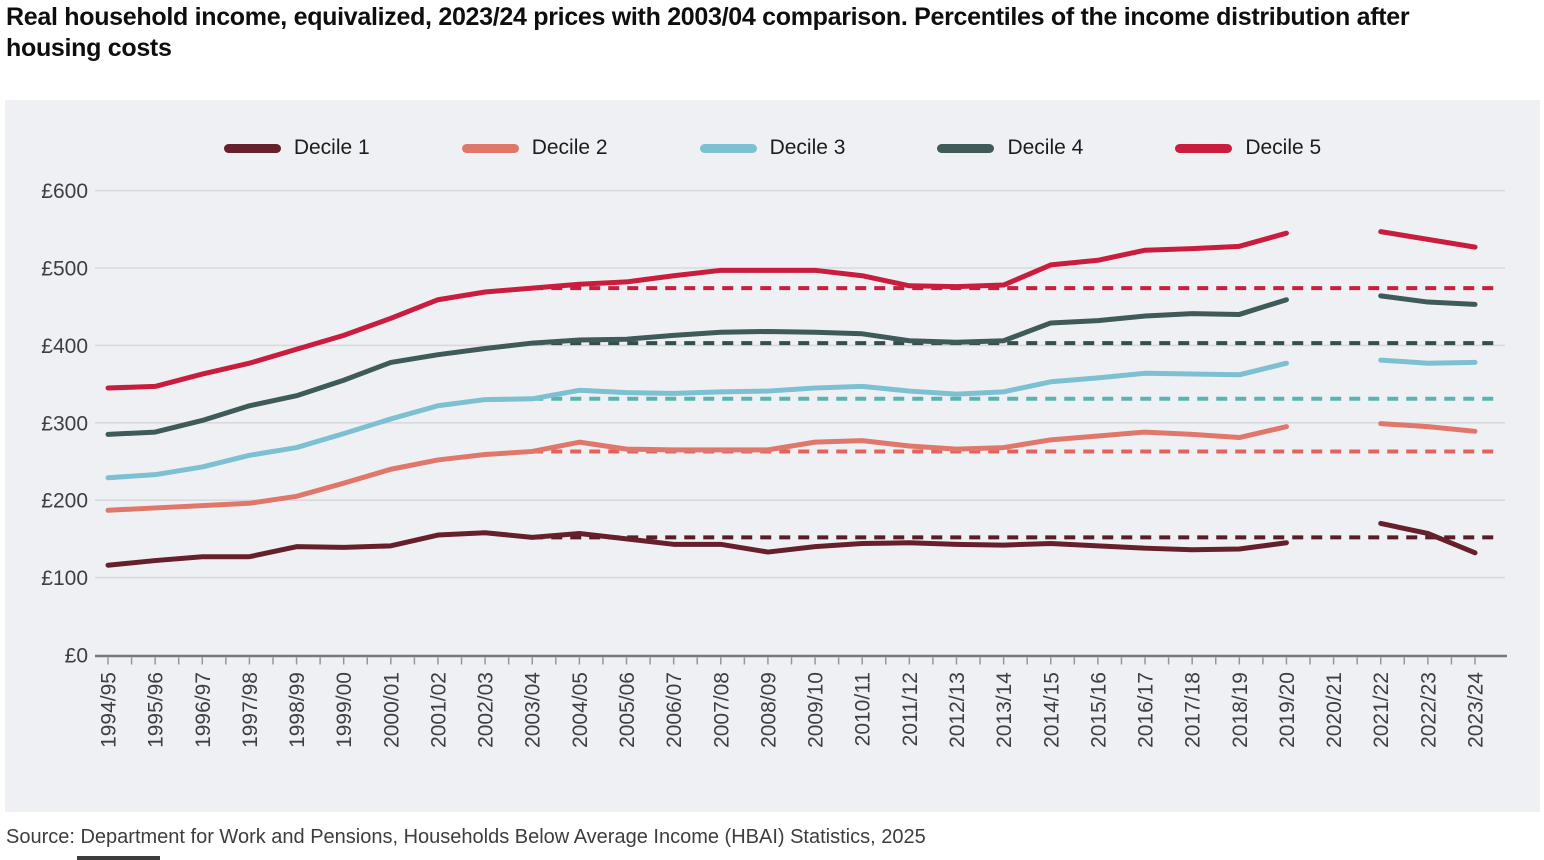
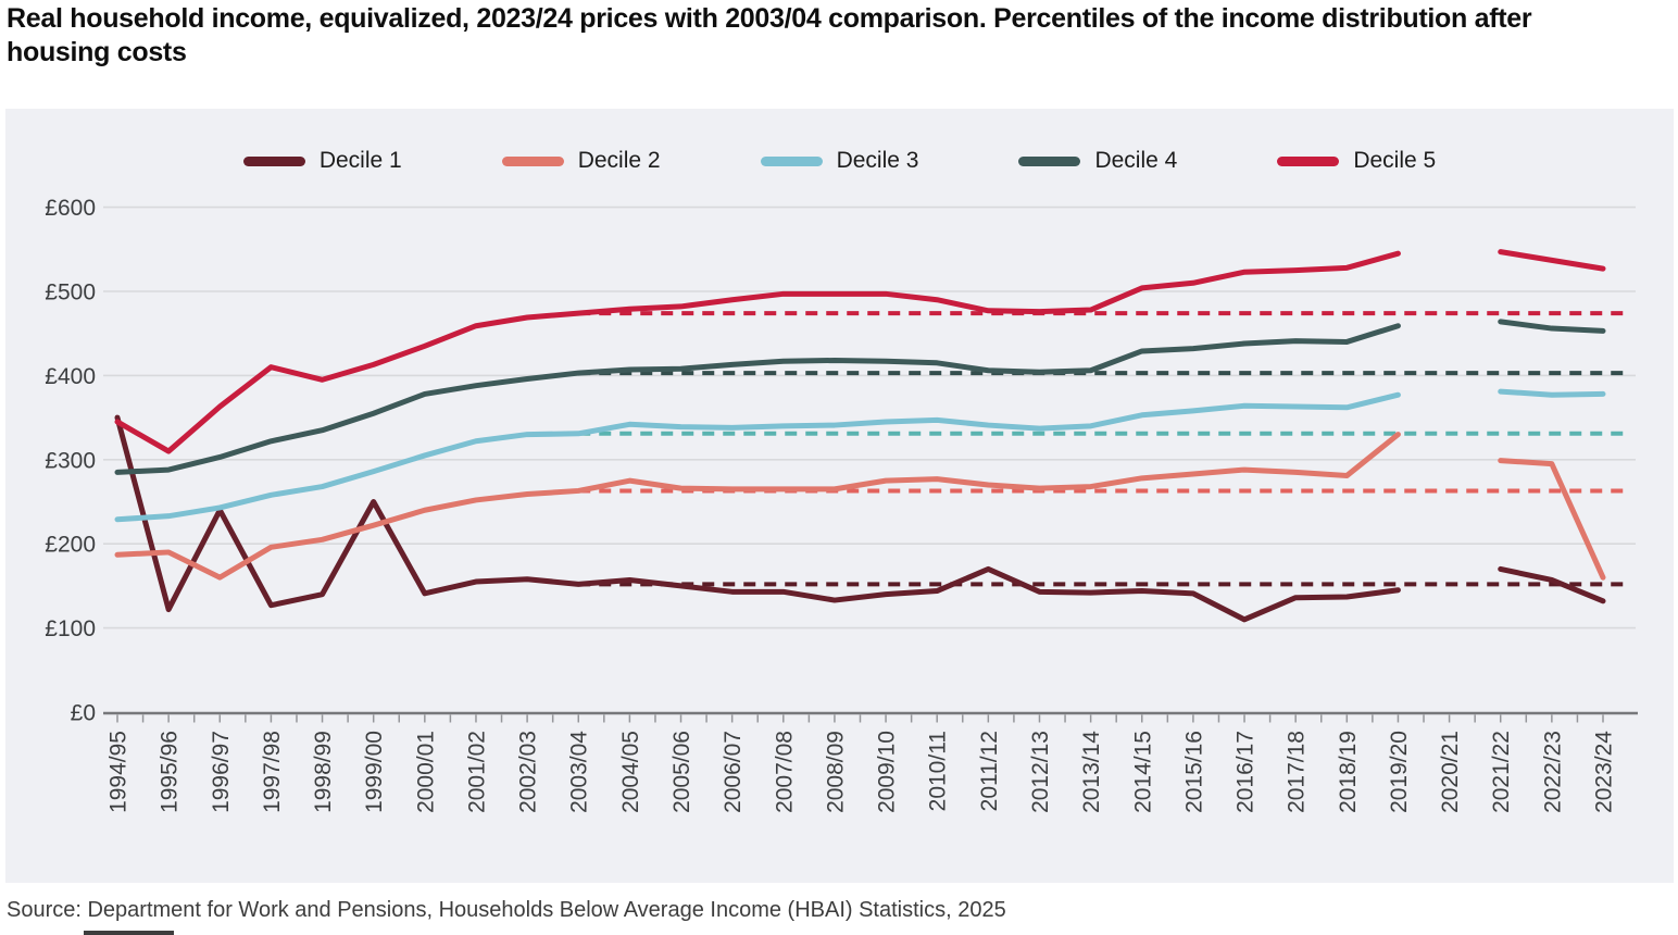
Decile 1/1994/95: £120 -> £350
Decile 5/1995/96: £350 -> £310
Decile 1/1996/97: £130 -> £240
Decile 2/1996/97: £190 -> £160
Decile 5/1997/98: £380 -> £410
Decile 1/1999/00: £140 -> £250
Decile 1/2011/12: £140 -> £170
Decile 1/2016/17: £140 -> £110
Decile 2/2019/20: £300 -> £330
Decile 2/2023/24: £290 -> £160
